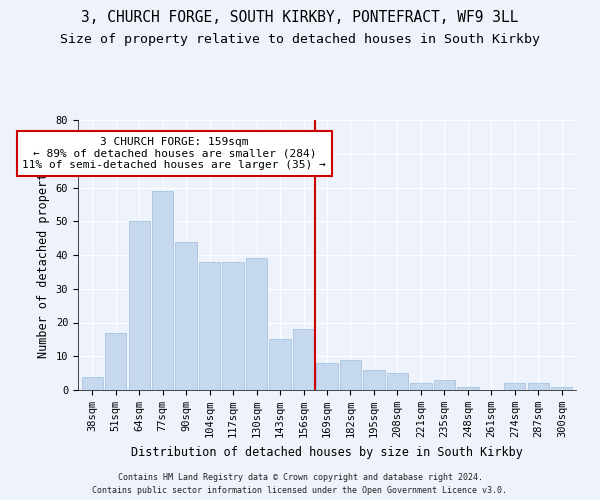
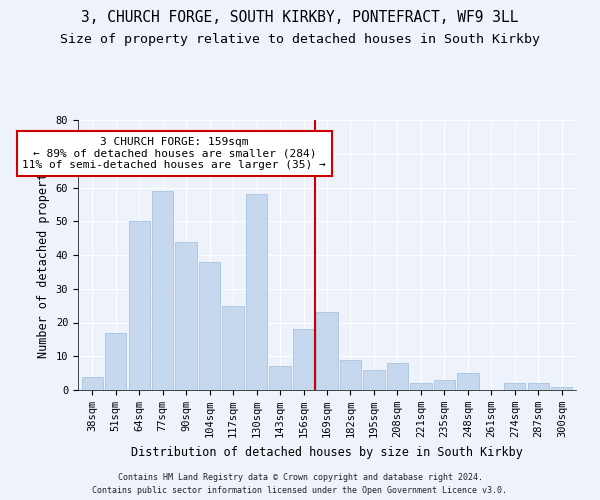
117sqm: 38 -> 25
130sqm: 39 -> 58
143sqm: 15 -> 7
169sqm: 8 -> 23
208sqm: 5 -> 8
248sqm: 1 -> 5
